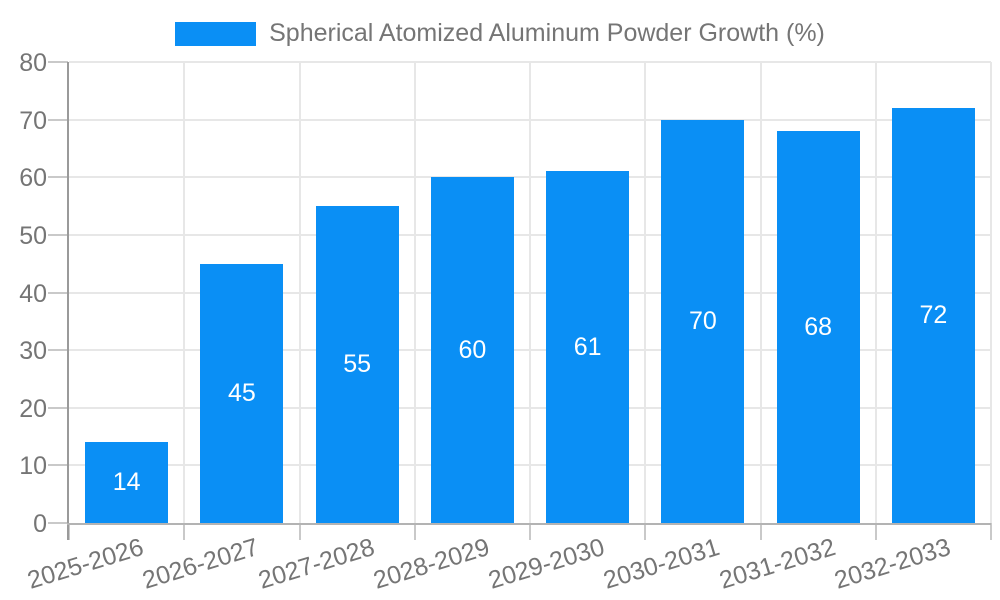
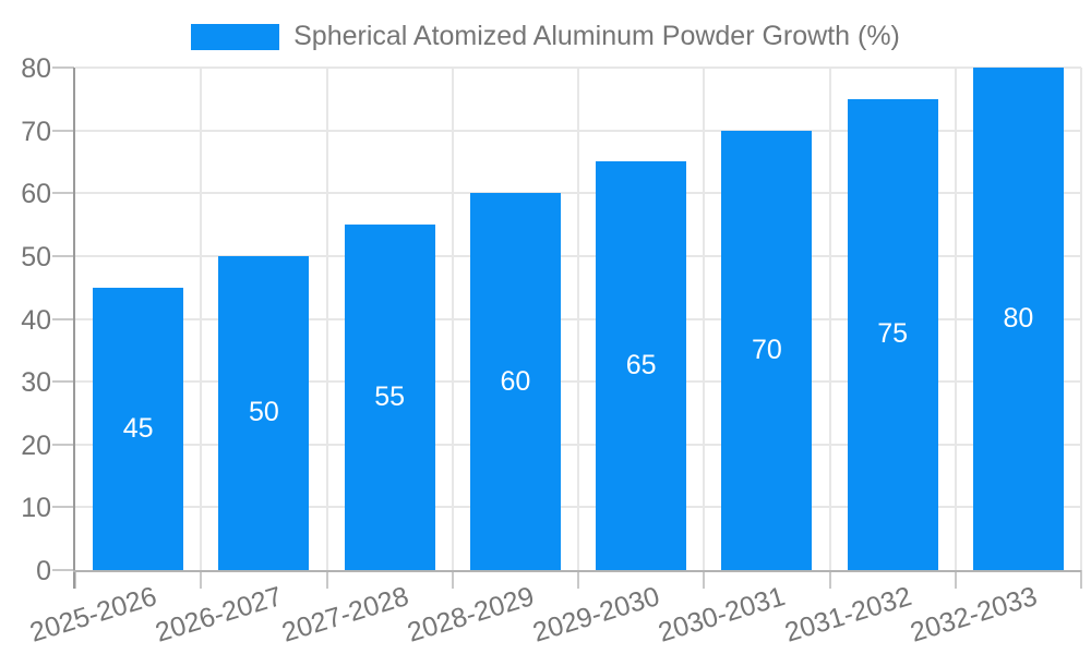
2025-2026: 14 -> 45
2026-2027: 45 -> 50
2029-2030: 61 -> 65
2031-2032: 68 -> 75
2032-2033: 72 -> 80
